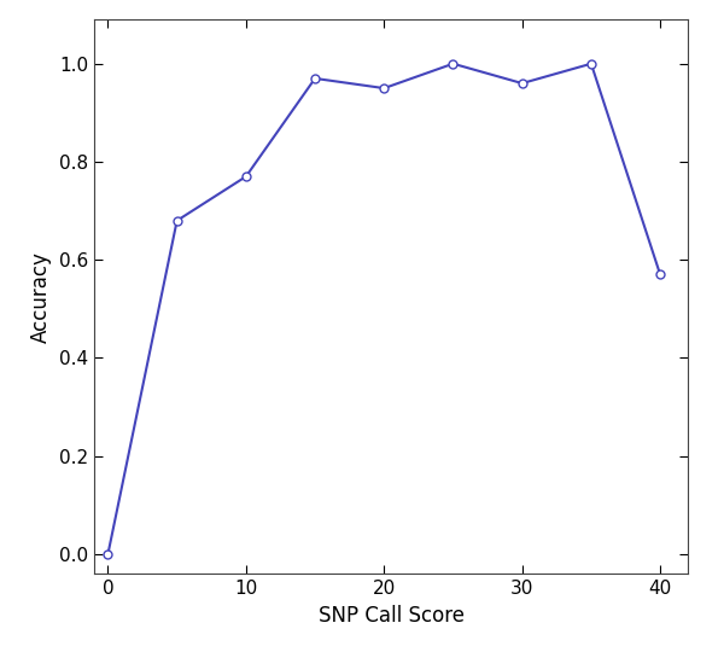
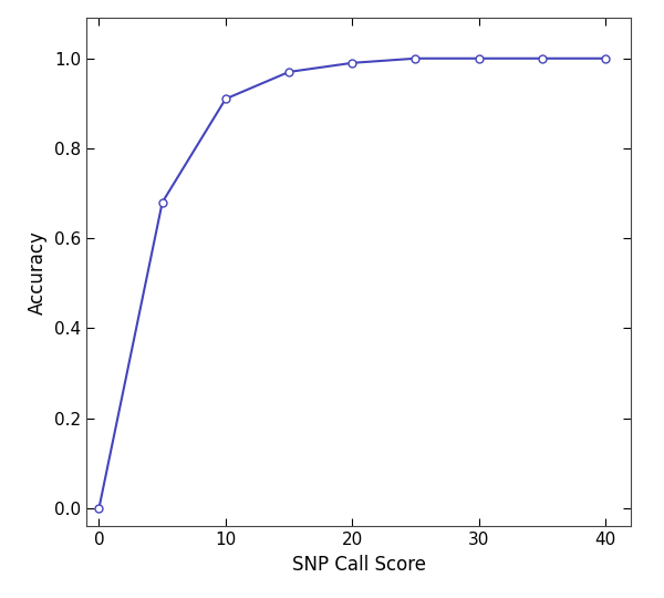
10: 0.77 -> 0.91
20: 0.95 -> 0.99
30: 0.96 -> 1.00
40: 0.57 -> 1.00
